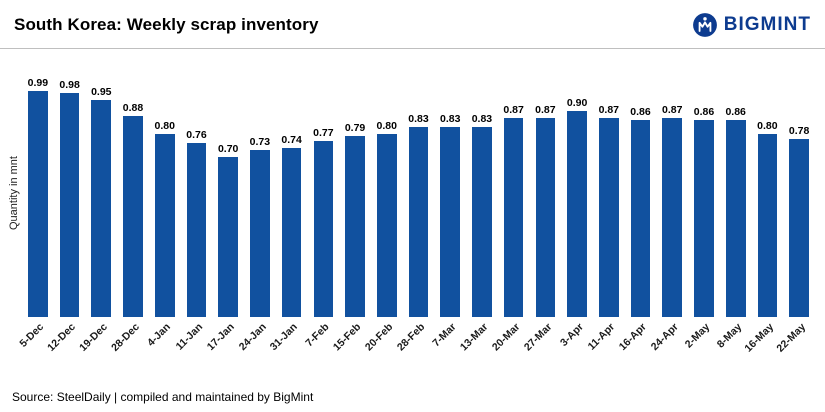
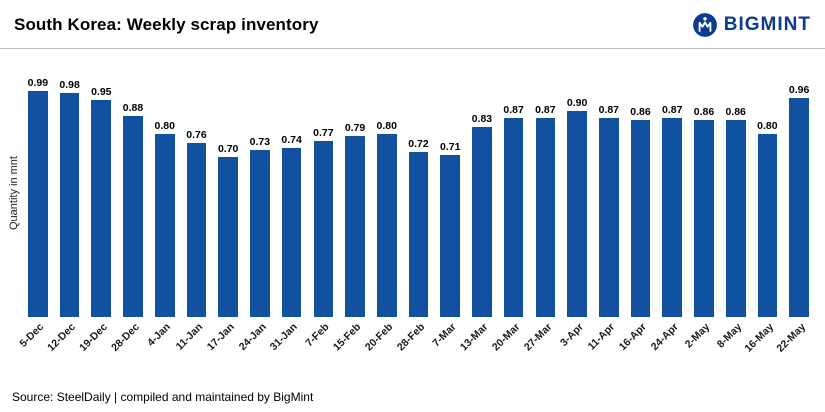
28-Feb: 0.83 -> 0.72
7-Mar: 0.83 -> 0.71
22-May: 0.78 -> 0.96
